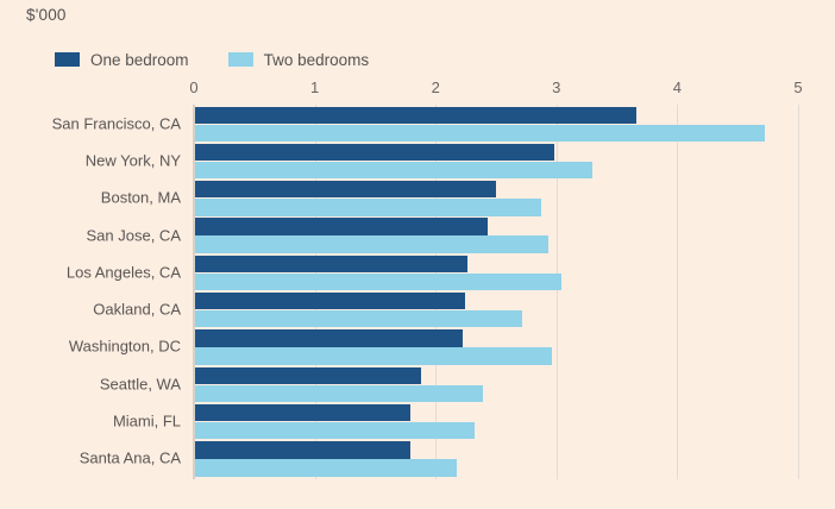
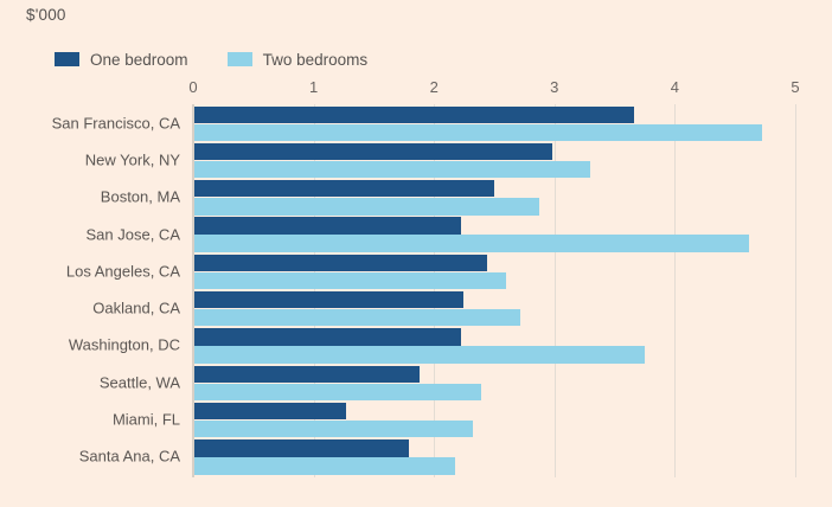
One bedroom/San Jose, CA: 2.42 -> 2.21
Two bedrooms/San Jose, CA: 2.92 -> 4.61
One bedroom/Los Angeles, CA: 2.25 -> 2.43
Two bedrooms/Los Angeles, CA: 3.03 -> 2.59
Two bedrooms/Washington, DC: 2.95 -> 3.74
One bedroom/Miami, FL: 1.78 -> 1.26
